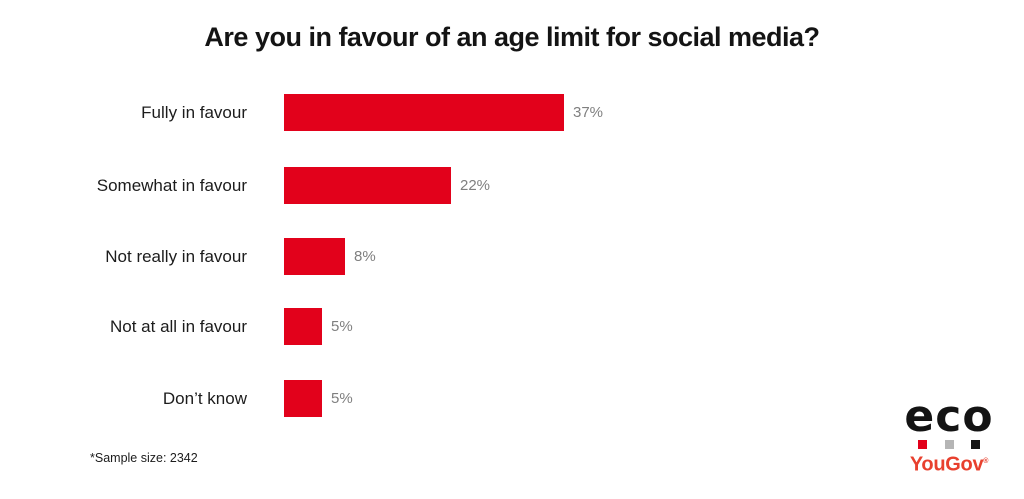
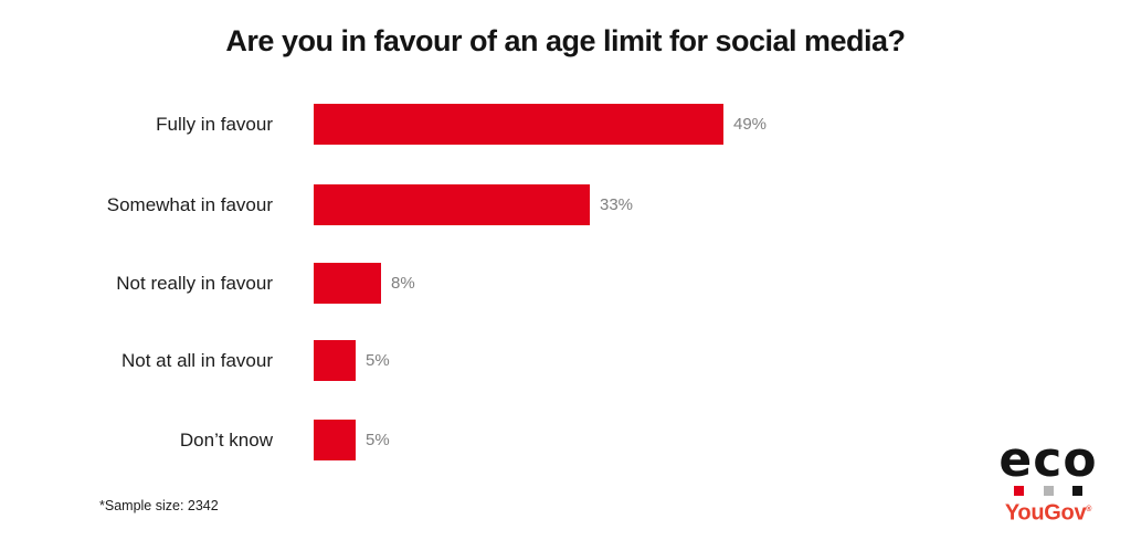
Fully in favour: 37% -> 49%
Somewhat in favour: 22% -> 33%
